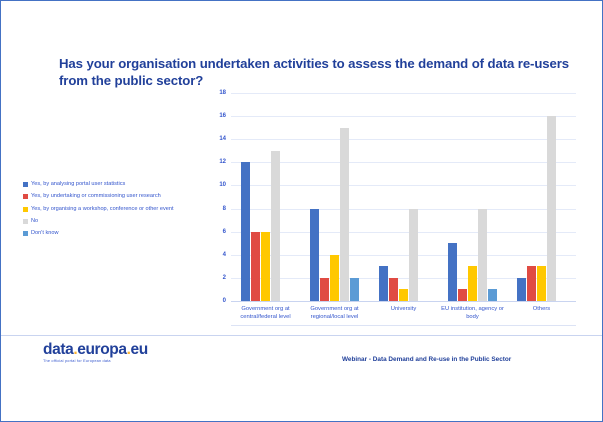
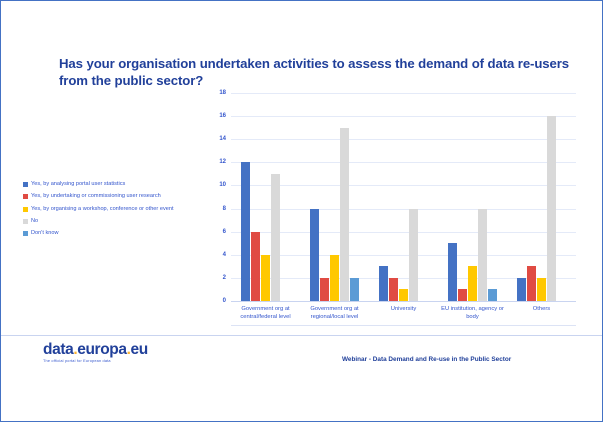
Yes, by organising a workshop, conference or other event/Government org at central/federal level: 6 -> 4
No/Government org at central/federal level: 13 -> 11
Yes, by organising a workshop, conference or other event/Others: 3 -> 2
